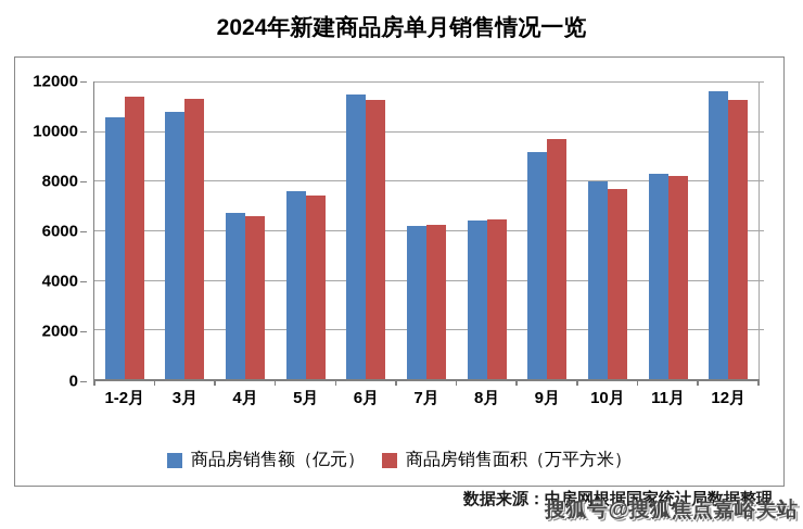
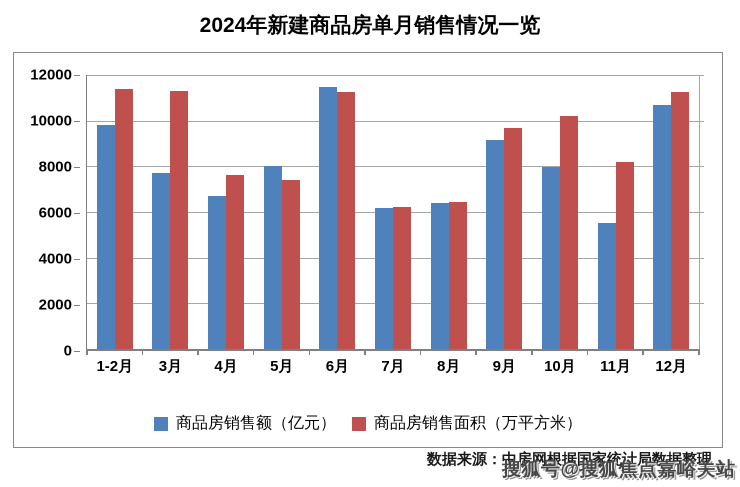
商品房销售额（亿元）/1-2月: 10600 -> 9800
商品房销售额（亿元）/3月: 10800 -> 7700
商品房销售面积（万平方米）/4月: 6600 -> 7600
商品房销售额（亿元）/5月: 7600 -> 8000
商品房销售面积（万平方米）/10月: 7600 -> 10200
商品房销售额（亿元）/11月: 8300 -> 5500
商品房销售额（亿元）/12月: 11600 -> 10700
